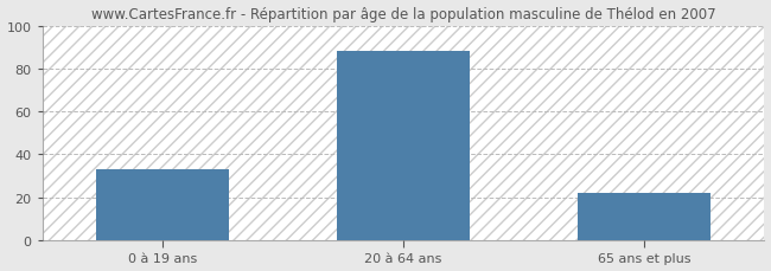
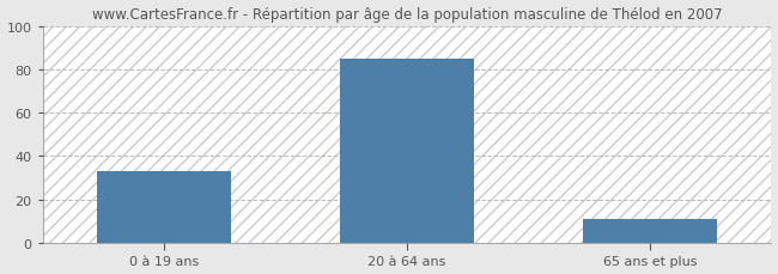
20 à 64 ans: 88 -> 85
65 ans et plus: 22 -> 11
